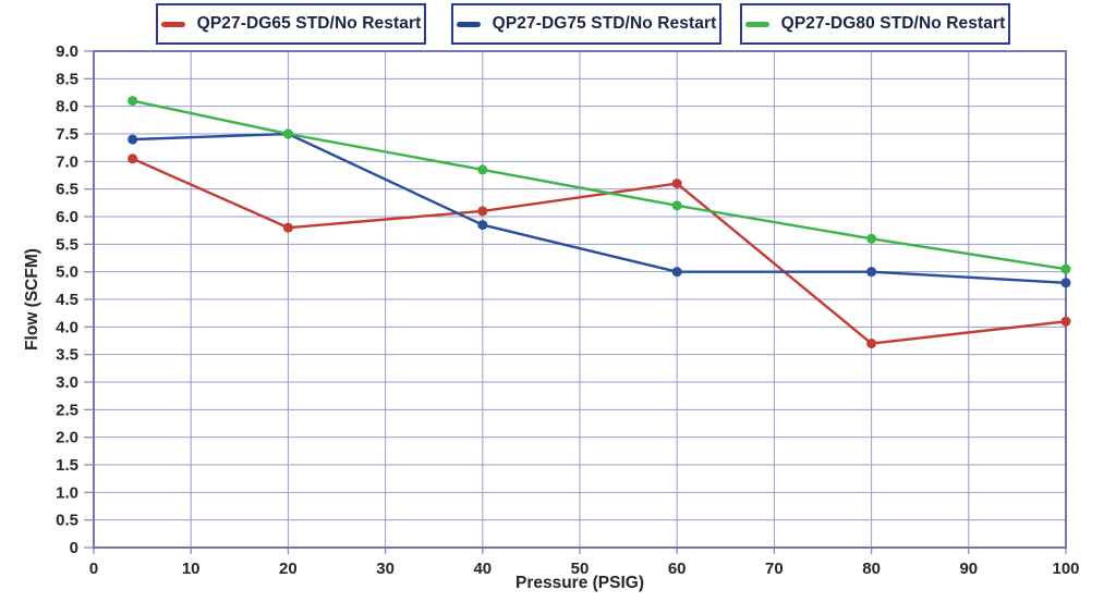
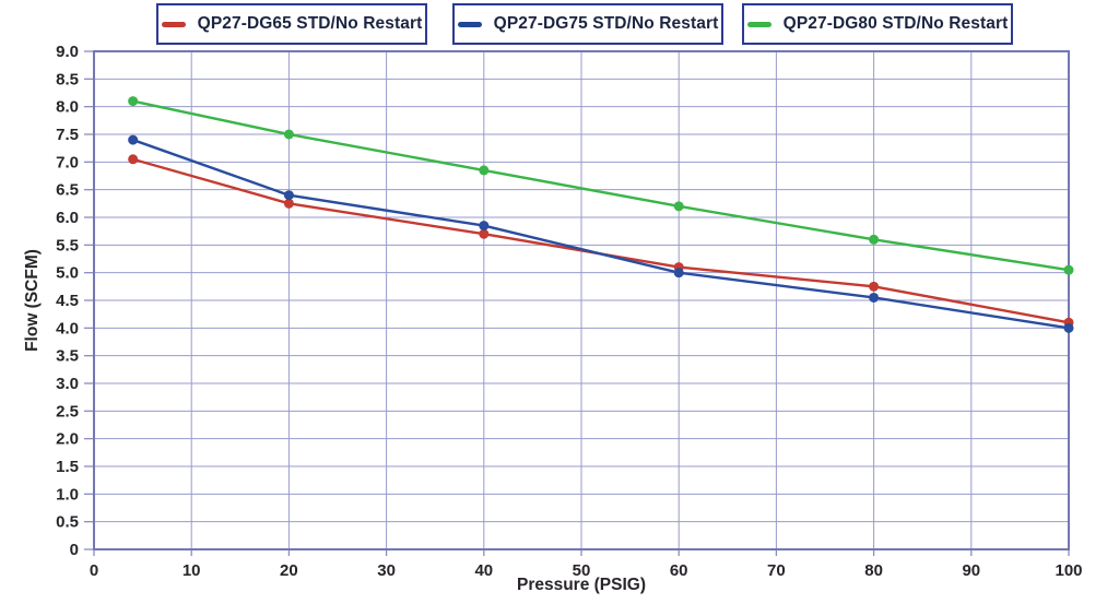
QP27-DG65 STD/No Restart/20: 5.8 -> 6.2
QP27-DG75 STD/No Restart/20: 7.5 -> 6.4
QP27-DG65 STD/No Restart/40: 6.1 -> 5.7
QP27-DG65 STD/No Restart/60: 6.6 -> 5.1
QP27-DG65 STD/No Restart/80: 3.7 -> 4.8
QP27-DG75 STD/No Restart/80: 5.0 -> 4.5
QP27-DG75 STD/No Restart/100: 4.8 -> 4.0
